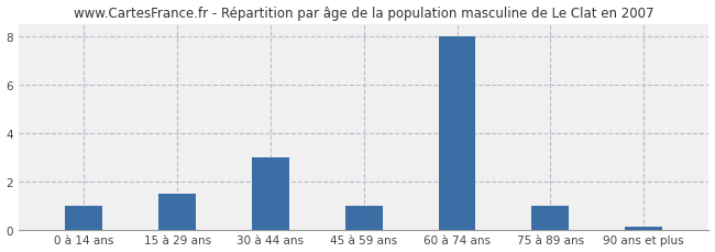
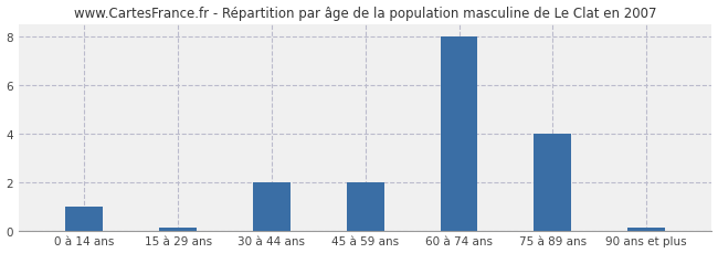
15 à 29 ans: 1.5 -> 0.1
30 à 44 ans: 3.0 -> 2.0
45 à 59 ans: 1.0 -> 2.0
75 à 89 ans: 1.0 -> 4.0
